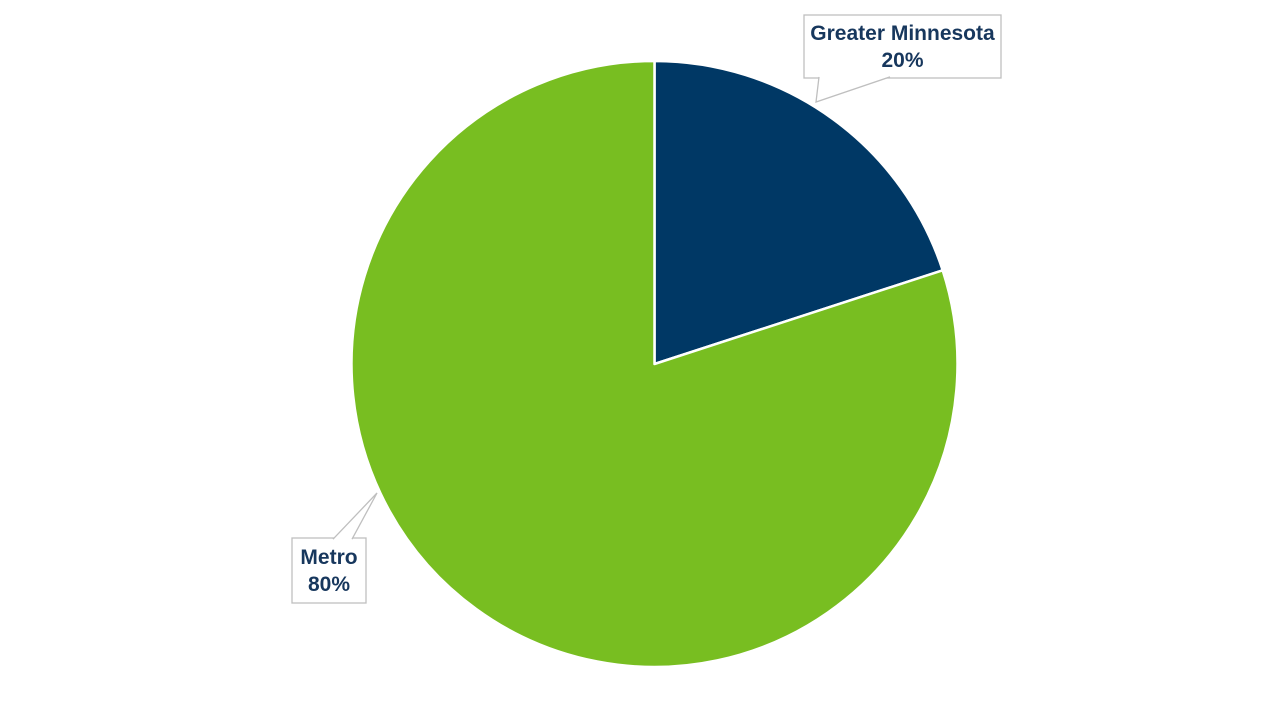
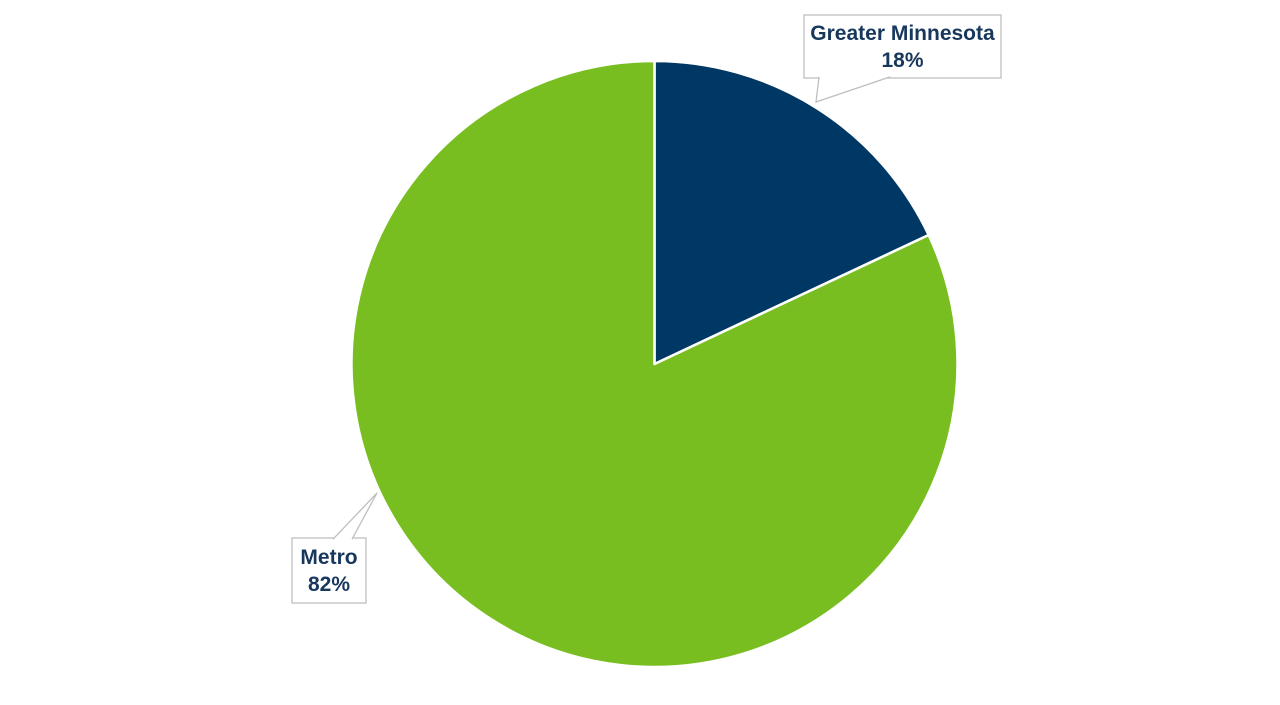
Greater Minnesota: 20% -> 18%
Metro: 80% -> 82%
